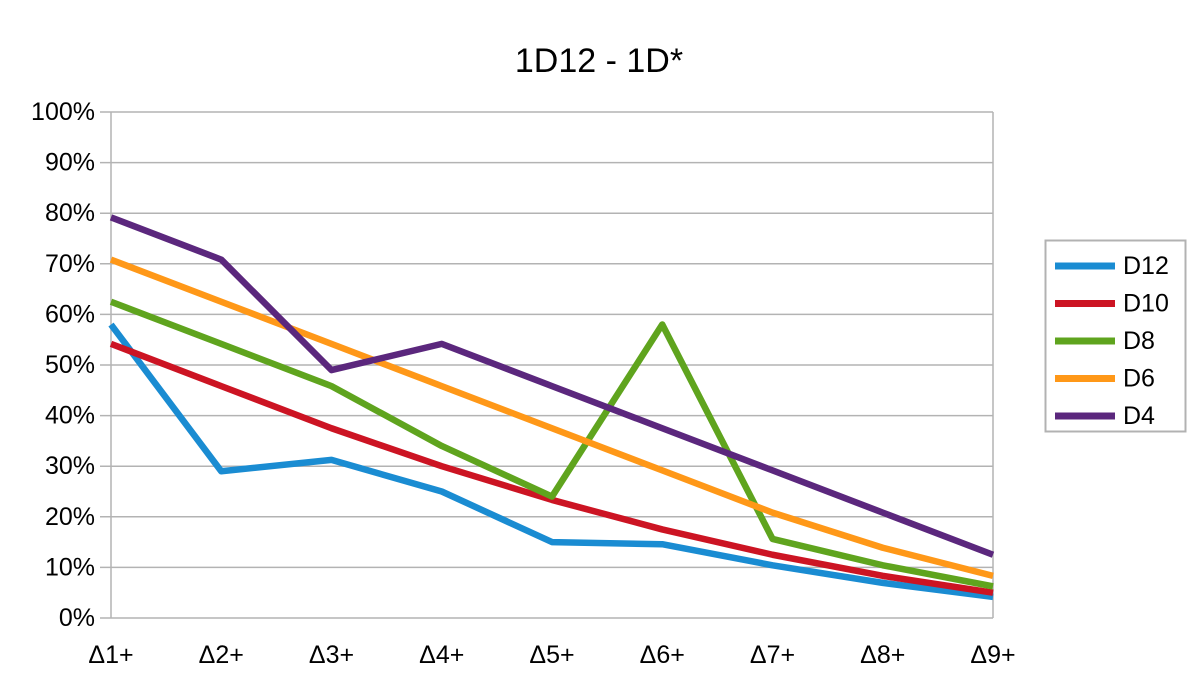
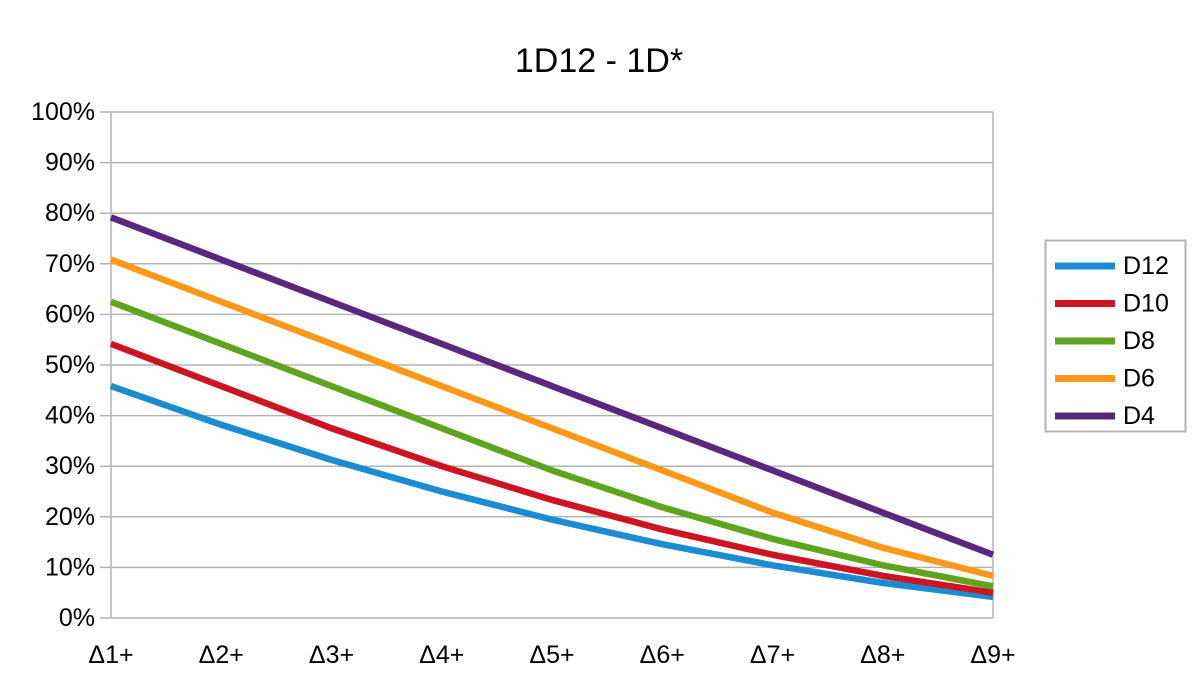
D12/Δ1+: 58% -> 46%
D12/Δ2+: 29% -> 38%
D4/Δ3+: 49% -> 62%
D8/Δ4+: 34% -> 38%
D12/Δ5+: 15% -> 19%
D8/Δ5+: 24% -> 29%
D8/Δ6+: 58% -> 22%
